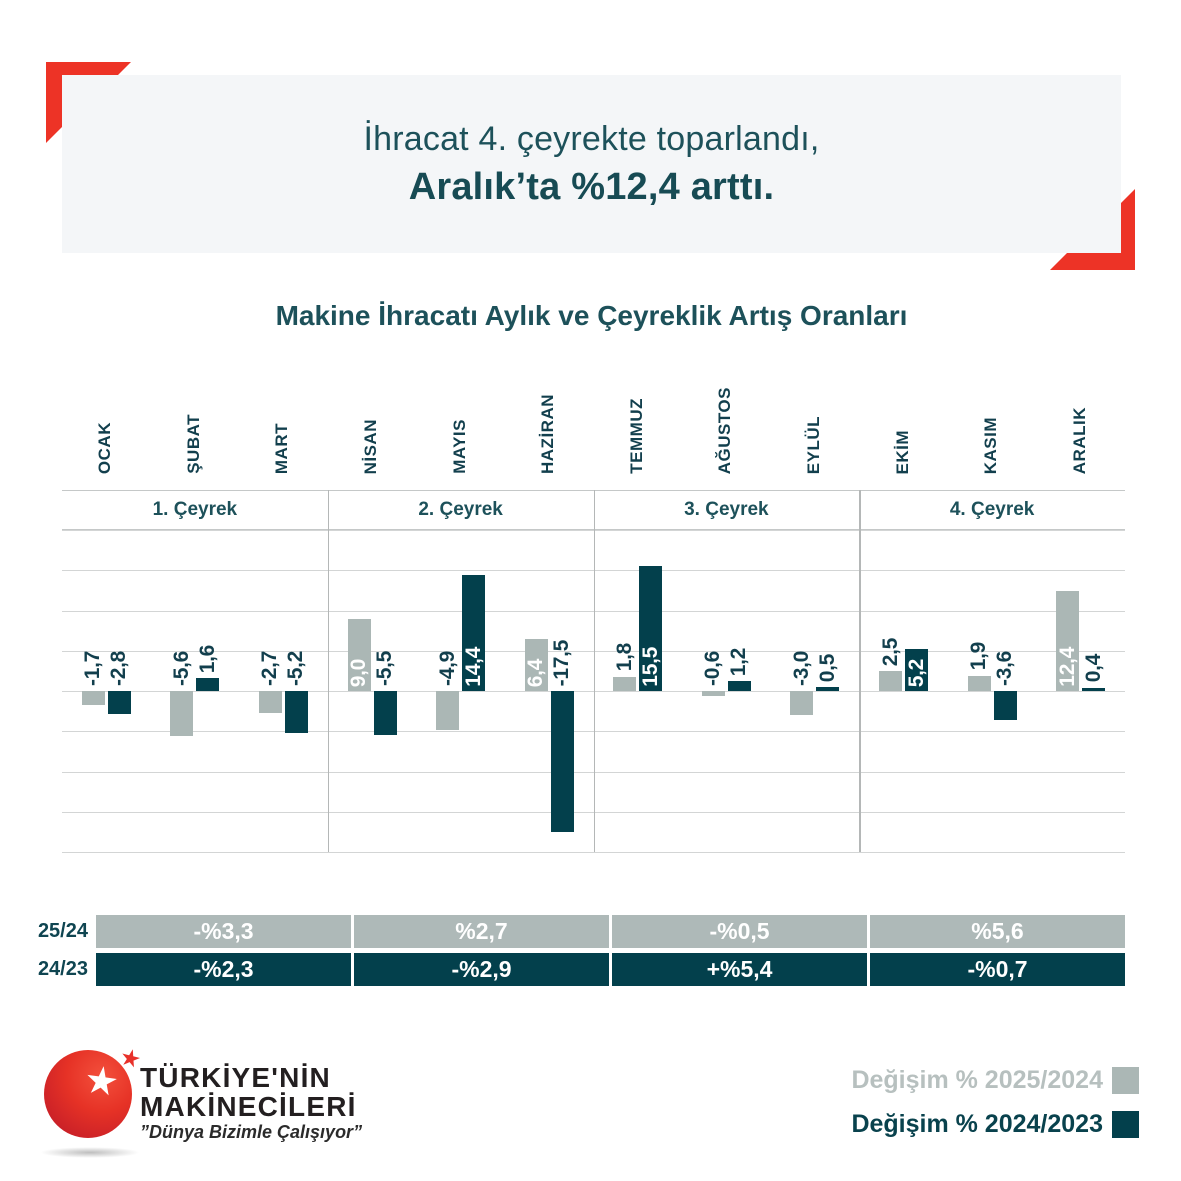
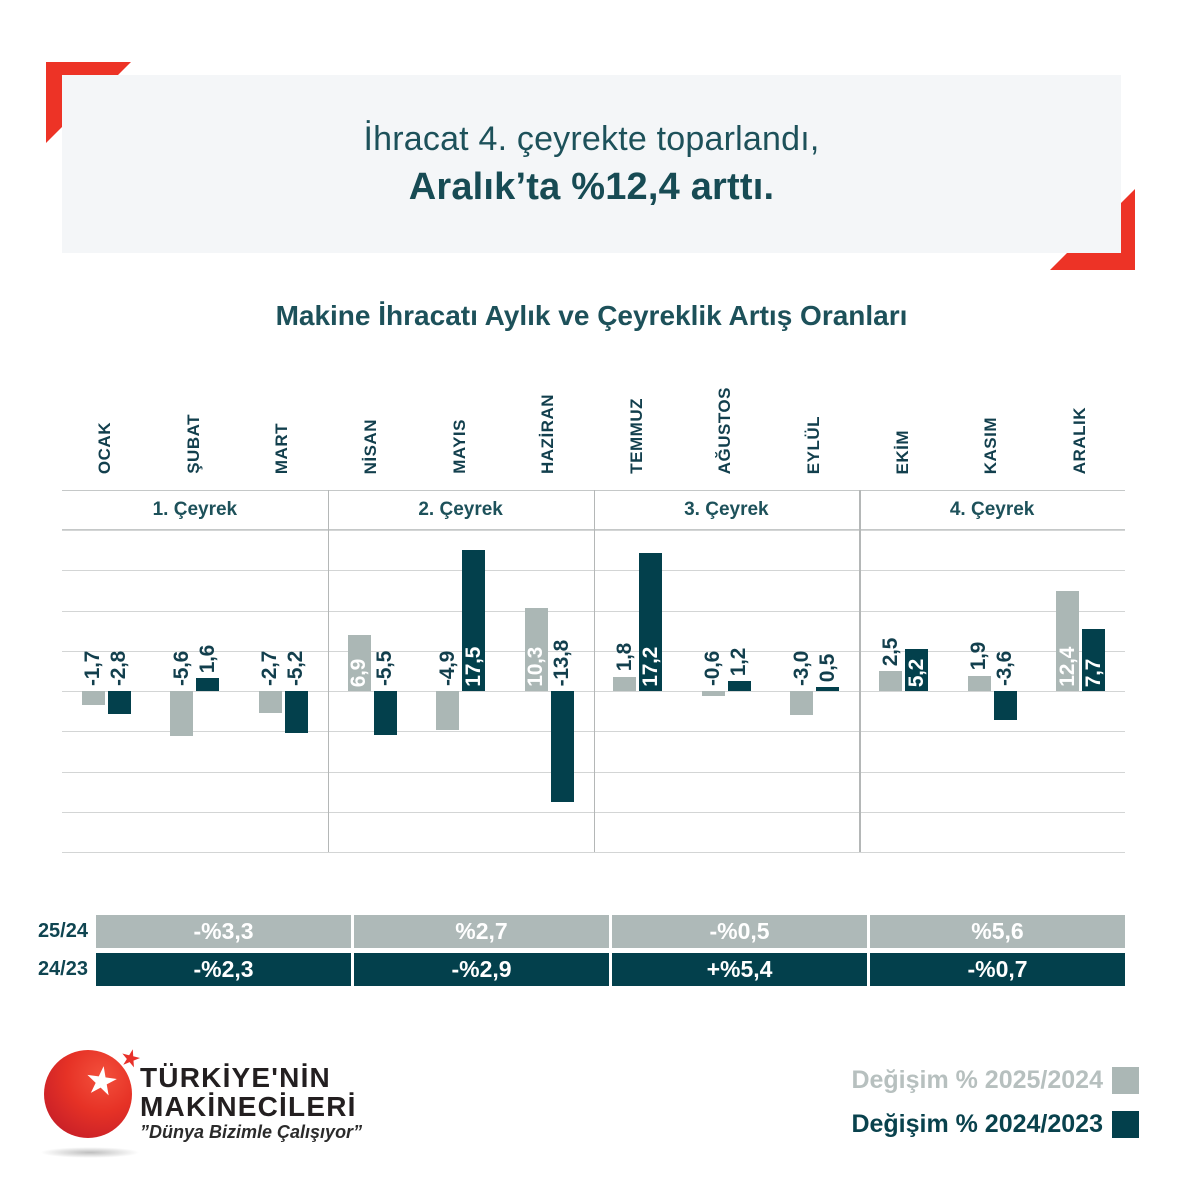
Değişim % 2025/2024/NİSAN: 9,0 -> 6,9
Değişim % 2024/2023/MAYIS: 14,4 -> 17,5
Değişim % 2025/2024/HAZİRAN: 6,4 -> 10,3
Değişim % 2024/2023/HAZİRAN: -17,5 -> -13,8
Değişim % 2024/2023/TEMMUZ: 15,5 -> 17,2
Değişim % 2024/2023/ARALIK: 0,4 -> 7,7
